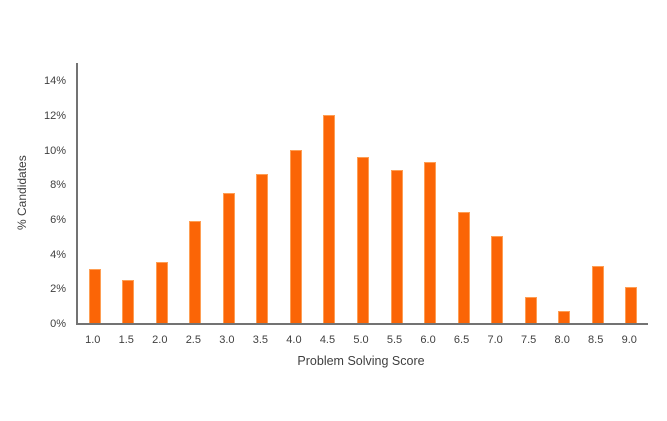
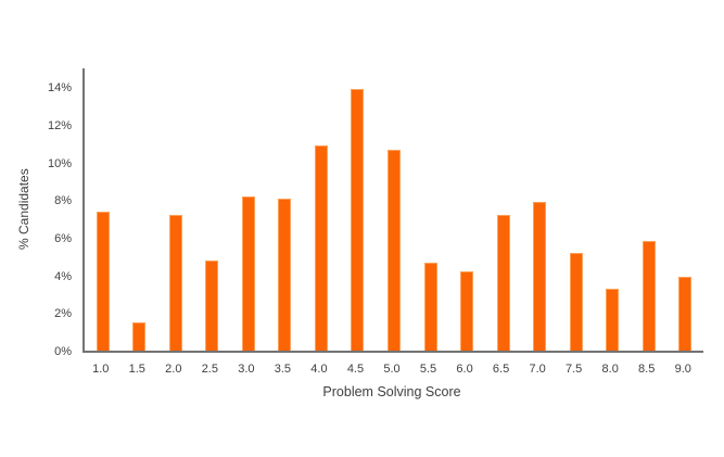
1.0: 3.1% -> 7.4%
1.5: 2.5% -> 1.5%
2.0: 3.5% -> 7.2%
2.5: 5.9% -> 4.8%
3.0: 7.5% -> 8.2%
3.5: 8.6% -> 8.1%
4.0: 10.0% -> 10.9%
4.5: 12.0% -> 13.9%
5.0: 9.6% -> 10.7%
5.5: 8.8% -> 4.7%
6.0: 9.3% -> 4.2%
6.5: 6.4% -> 7.2%
7.0: 5.0% -> 7.9%
7.5: 1.5% -> 5.2%
8.0: 0.7% -> 3.3%
8.5: 3.3% -> 5.8%
9.0: 2.1% -> 3.9%
